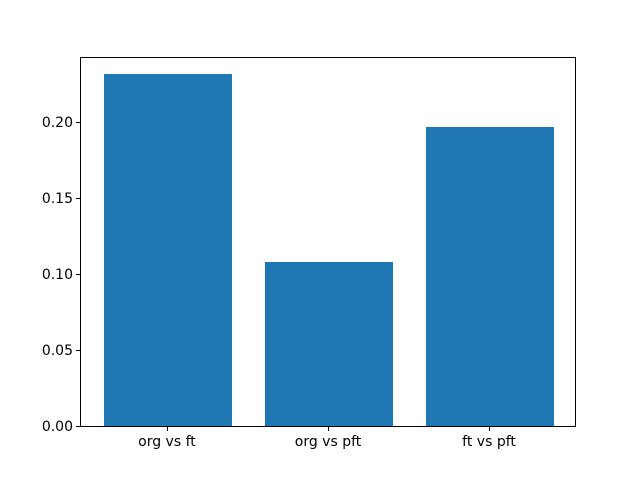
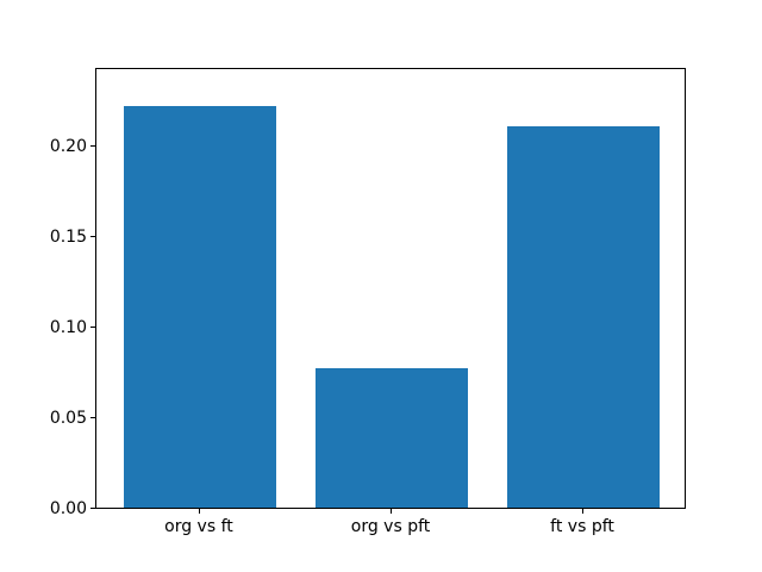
org vs ft: 0.232 -> 0.222
org vs pft: 0.108 -> 0.077
ft vs pft: 0.197 -> 0.211
